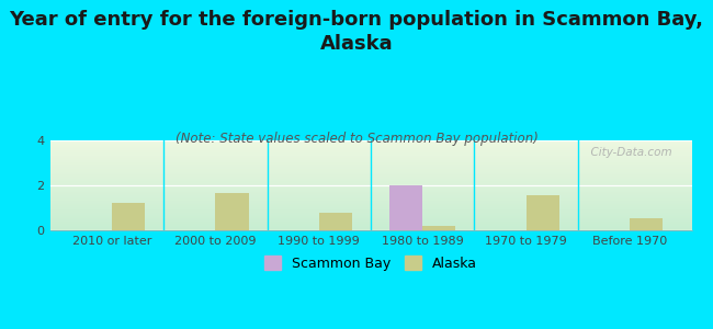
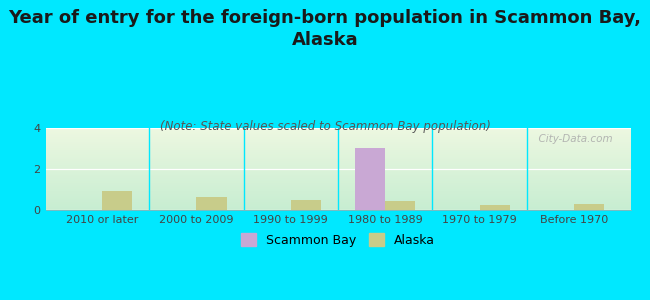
Alaska/2010 or later: 1.20 -> 0.90
Alaska/2000 to 2009: 1.65 -> 0.65
Alaska/1990 to 1999: 0.80 -> 0.50
Scammon Bay/1980 to 1989: 2 -> 3
Alaska/1980 to 1989: 0.20 -> 0.45
Alaska/1970 to 1979: 1.55 -> 0.25
Alaska/Before 1970: 0.55 -> 0.28
